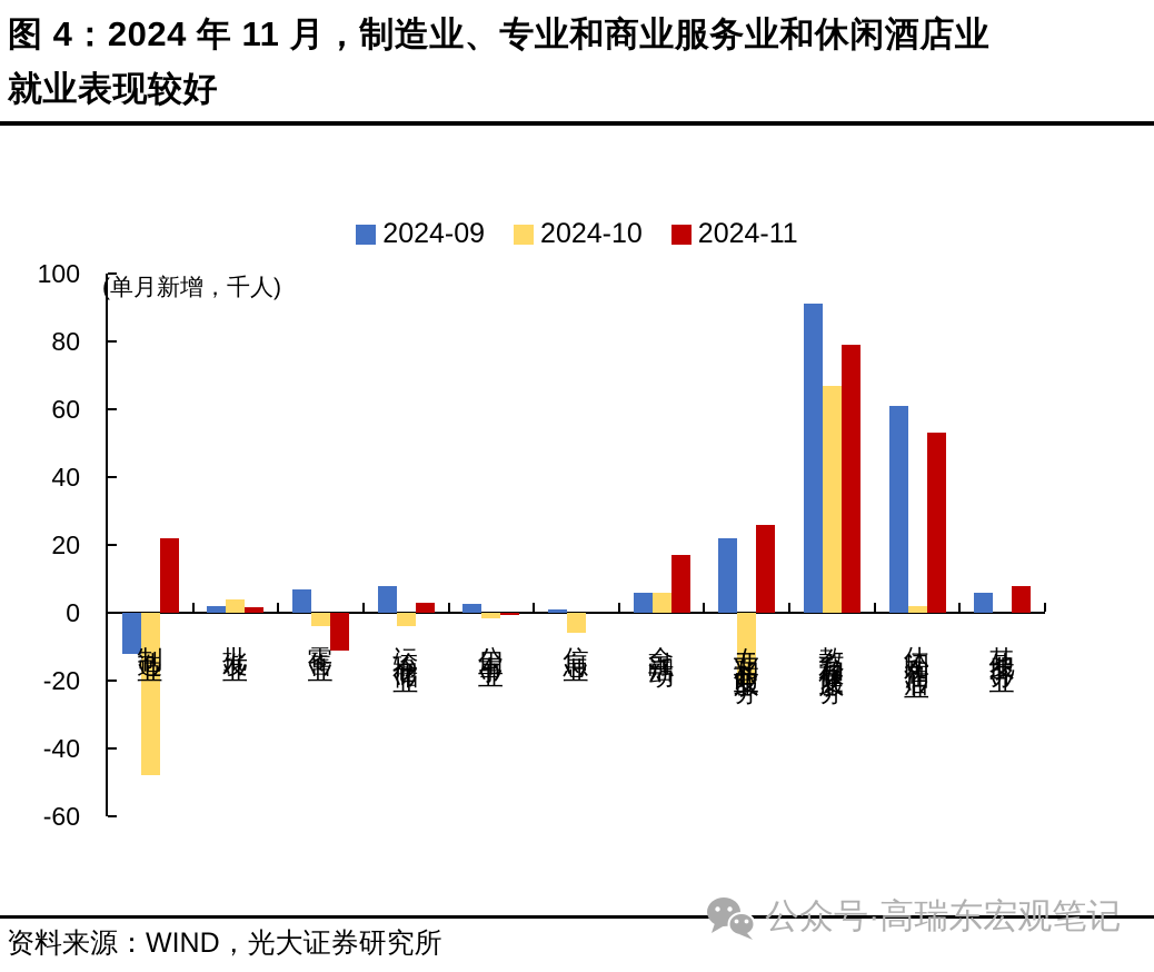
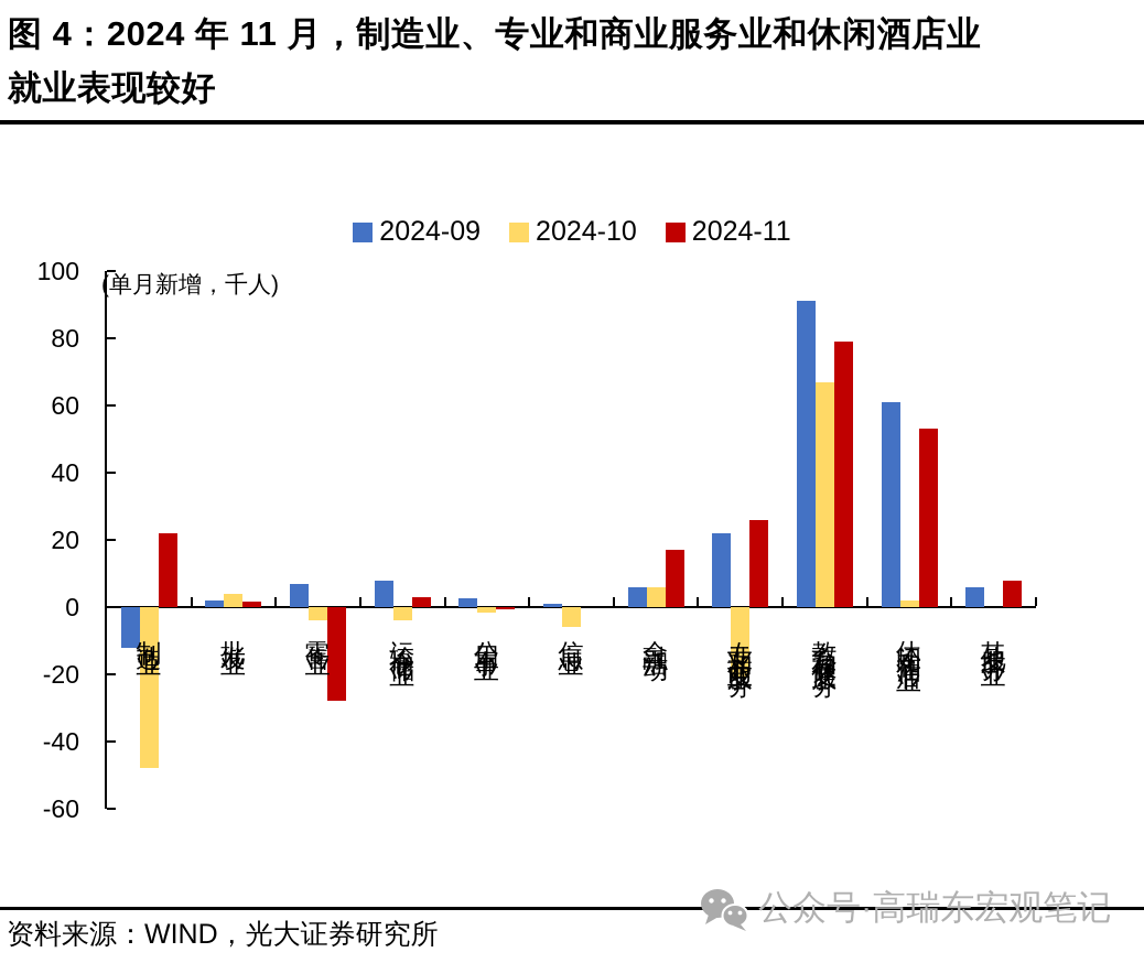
2024-11/零售业: -11 -> -28
